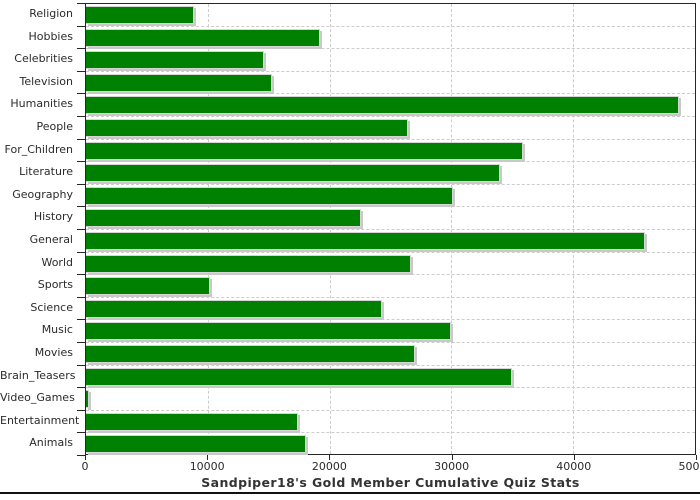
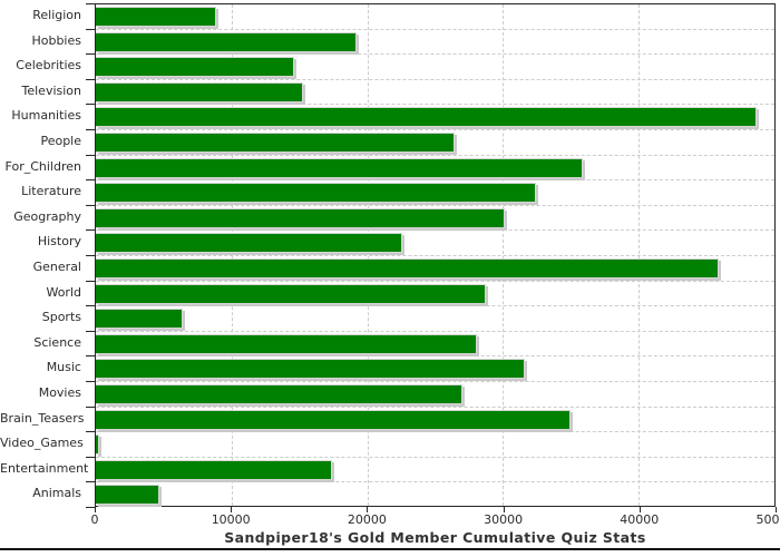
Literature: 34000 -> 32400
World: 26700 -> 28700
Sports: 10200 -> 6400
Science: 24300 -> 28100
Music: 30000 -> 31600
Animals: 18100 -> 4700
